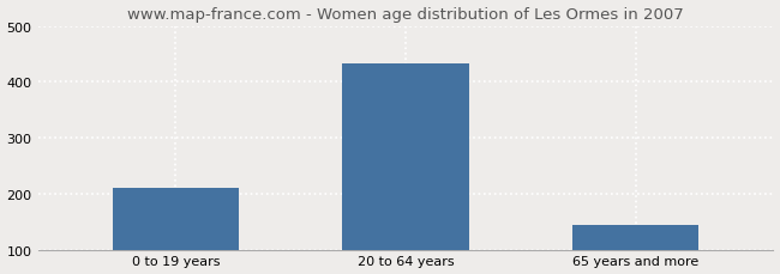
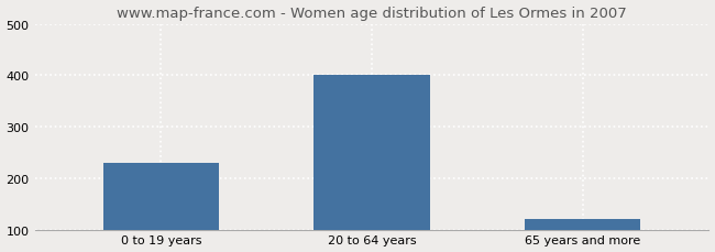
0 to 19 years: 210 -> 230
20 to 64 years: 432 -> 400
65 years and more: 145 -> 120
